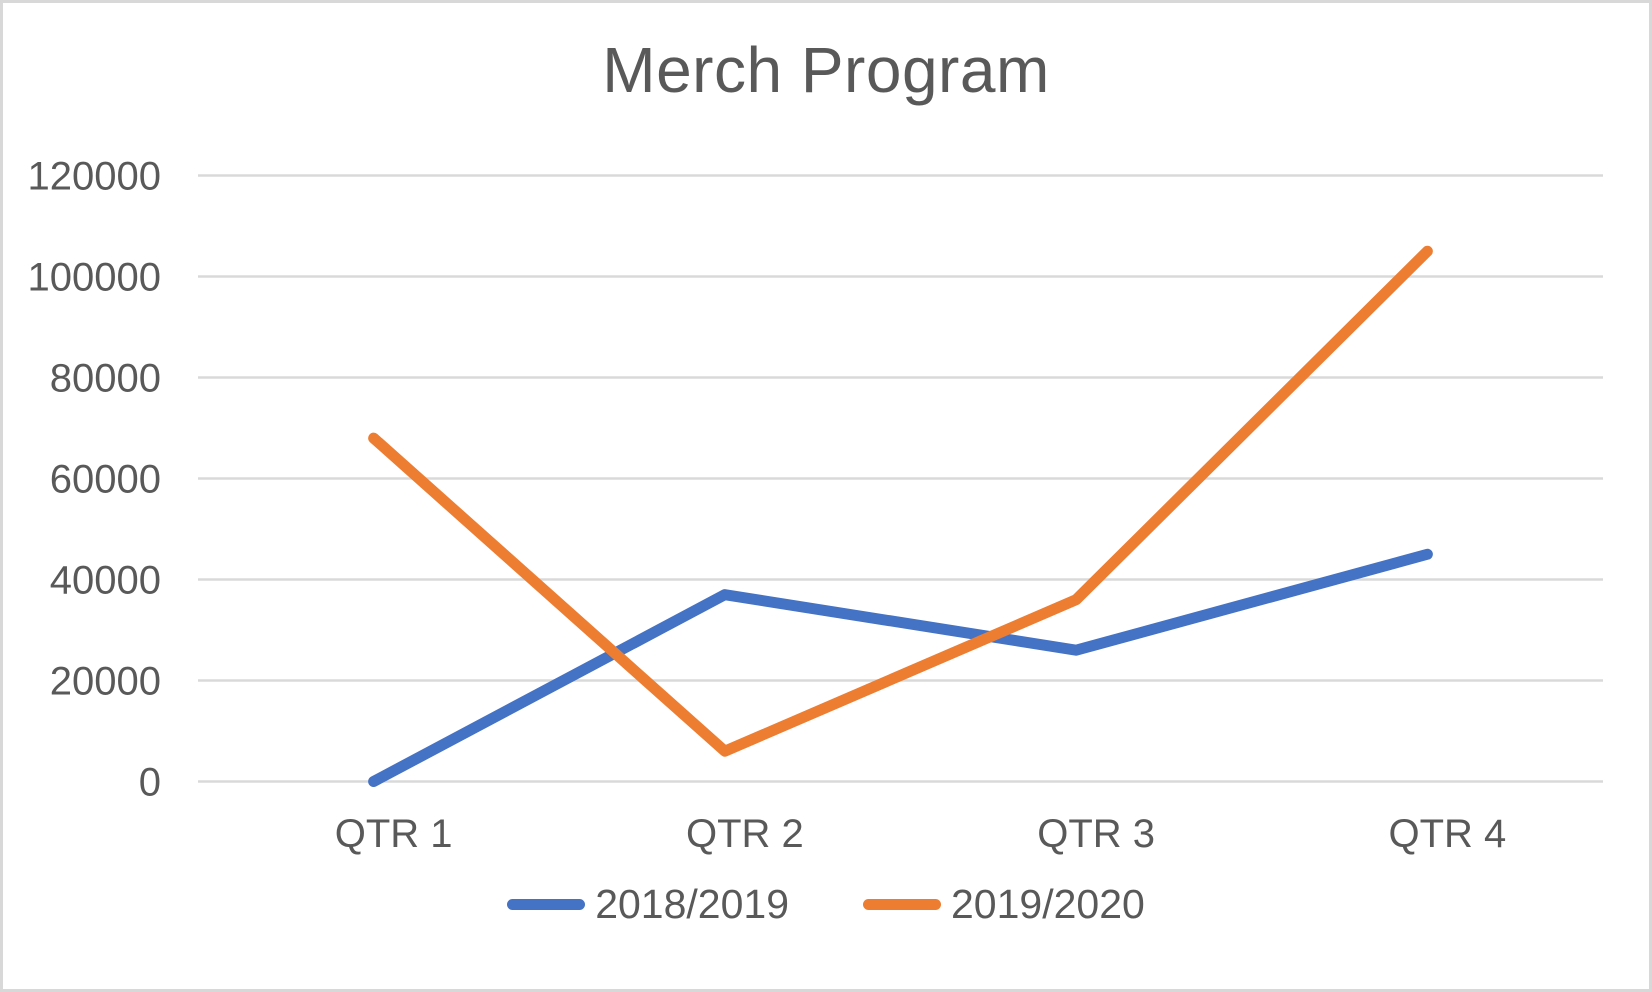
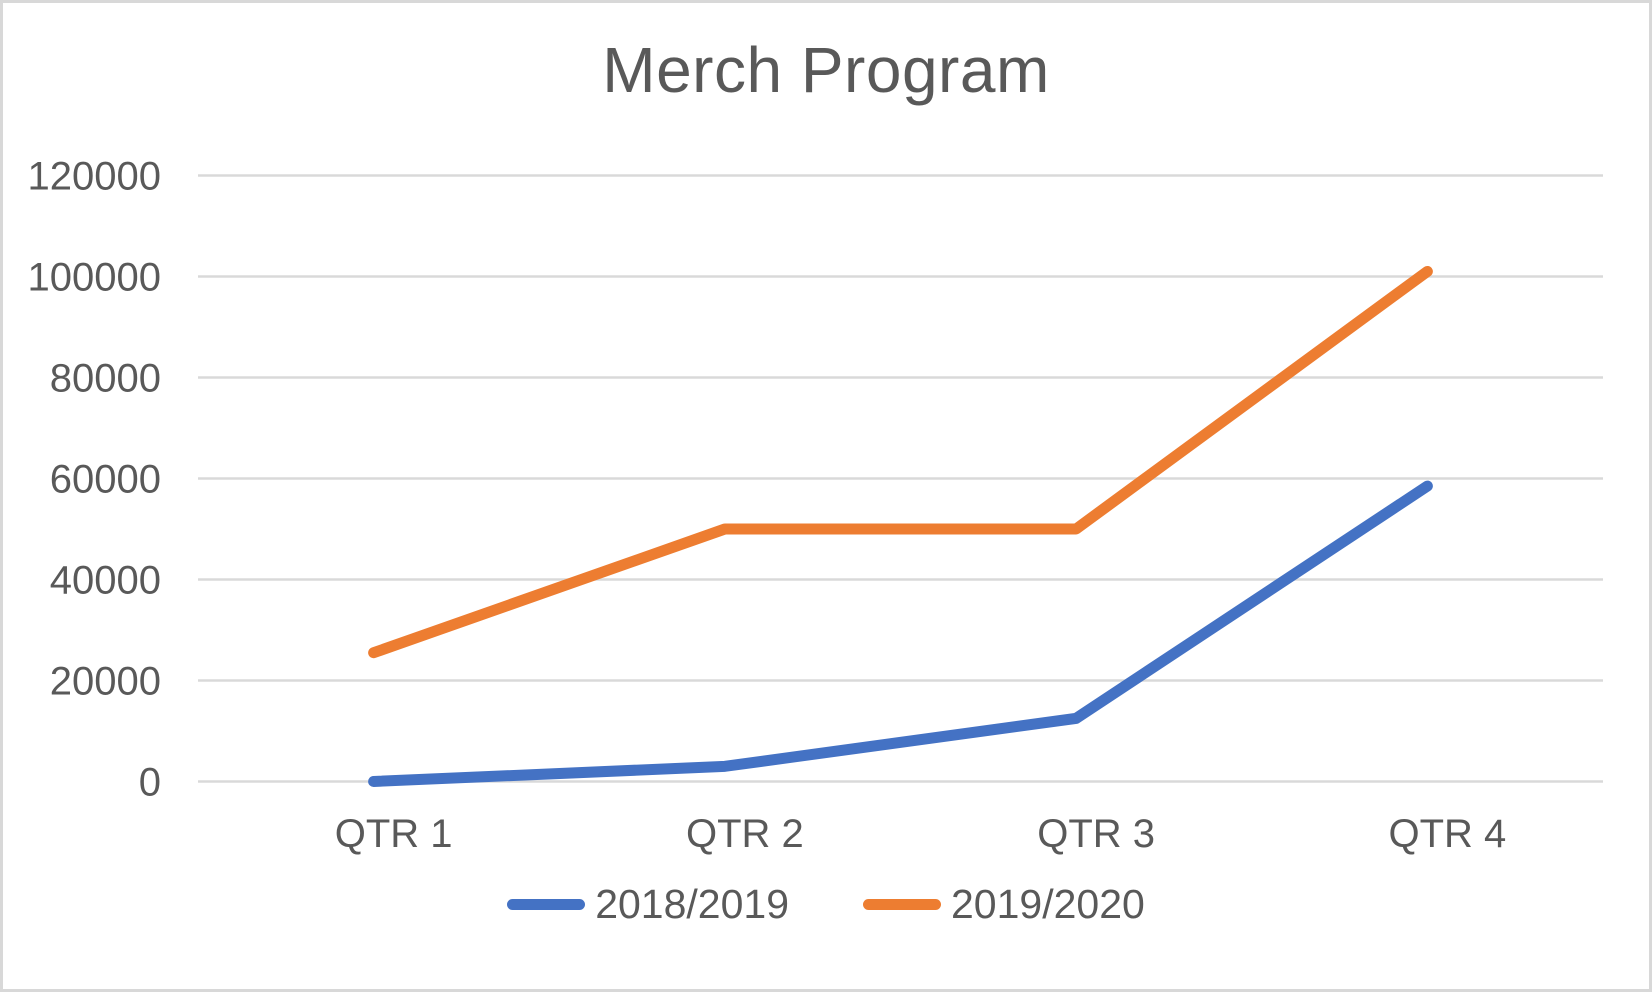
2019/2020/QTR 1: 68000 -> 26000
2018/2019/QTR 2: 37000 -> 3000
2019/2020/QTR 2: 6000 -> 50000
2018/2019/QTR 3: 26000 -> 12000
2019/2020/QTR 3: 36000 -> 50000
2018/2019/QTR 4: 45000 -> 58000
2019/2020/QTR 4: 105000 -> 101000
